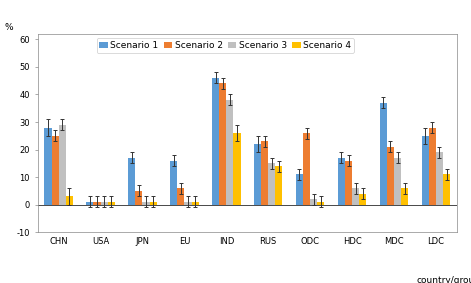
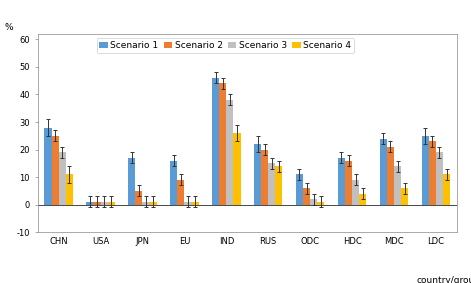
Scenario 3/CHN: 29 -> 19
Scenario 4/CHN: 3 -> 11
Scenario 2/EU: 6 -> 9
Scenario 2/RUS: 23 -> 20
Scenario 2/ODC: 26 -> 6
Scenario 3/HDC: 6 -> 9
Scenario 1/MDC: 37 -> 24
Scenario 3/MDC: 17 -> 14
Scenario 2/LDC: 28 -> 23
